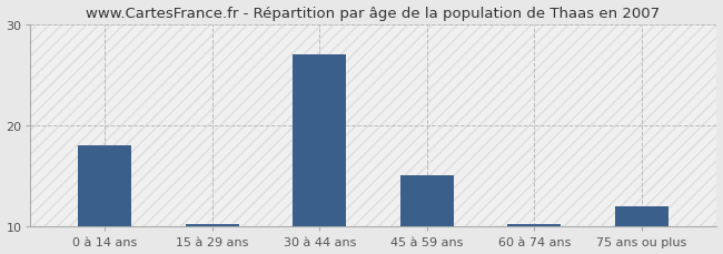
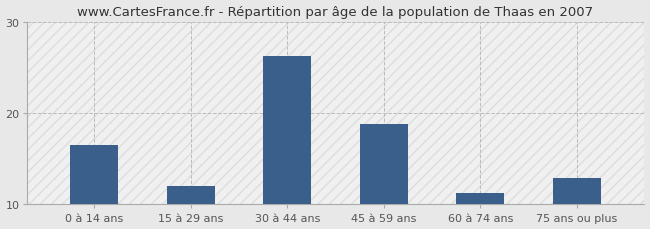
0 à 14 ans: 18.0 -> 16.4
15 à 29 ans: 10.2 -> 12.0
30 à 44 ans: 27.0 -> 26.2
45 à 59 ans: 15.0 -> 18.8
60 à 74 ans: 10.2 -> 11.2
75 ans ou plus: 12.0 -> 12.8
